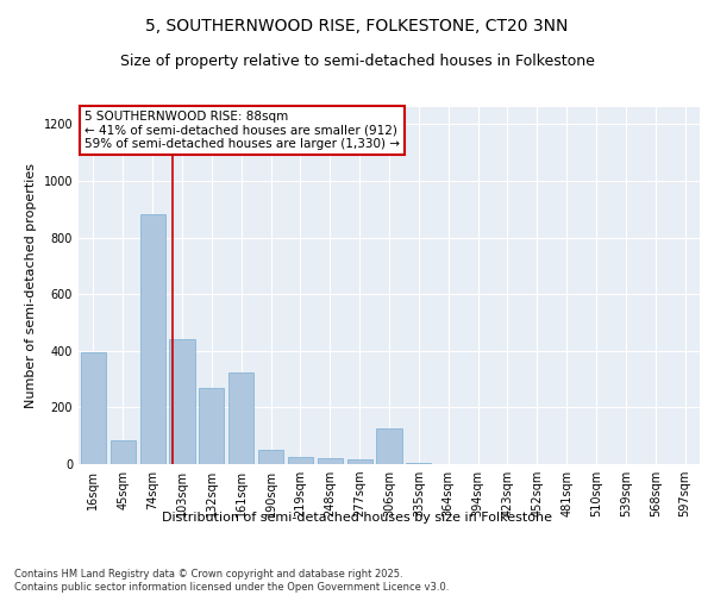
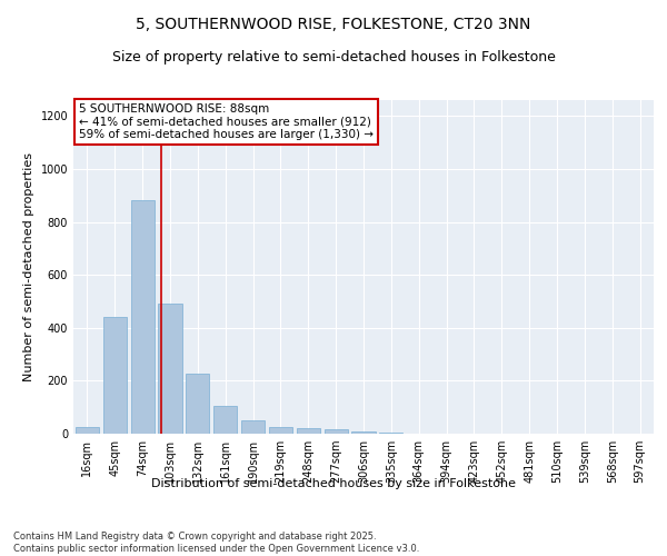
16sqm: 395 -> 25
45sqm: 85 -> 440
103sqm: 440 -> 490
132sqm: 270 -> 225
161sqm: 325 -> 105
306sqm: 125 -> 8
